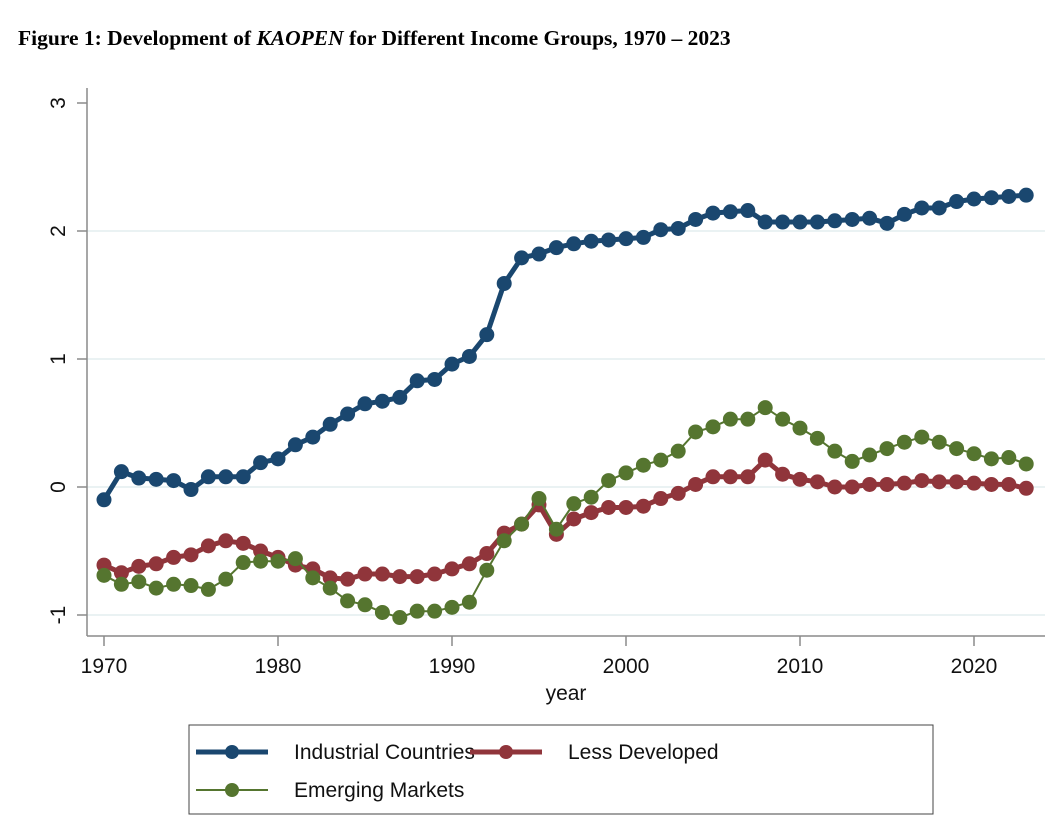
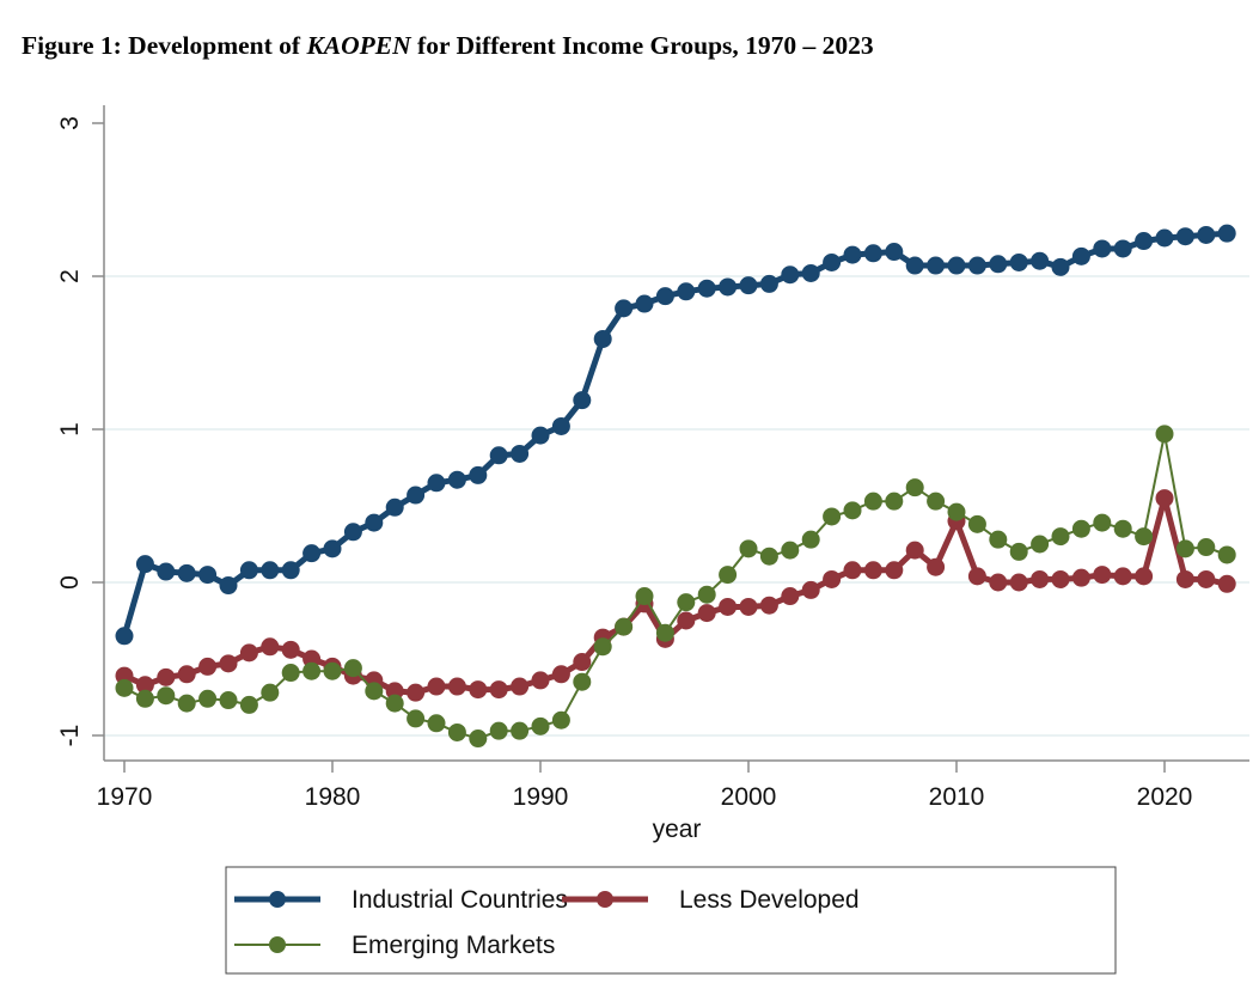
Industrial Countries/1970: -0.10 -> -0.35
Emerging Markets/2000: 0.11 -> 0.22
Less Developed/2010: 0.06 -> 0.40
Less Developed/2020: 0.03 -> 0.55
Emerging Markets/2020: 0.26 -> 0.97
